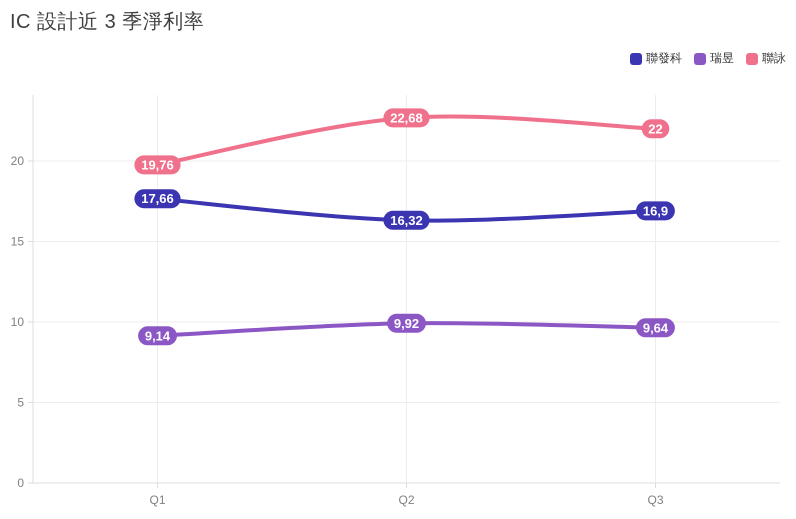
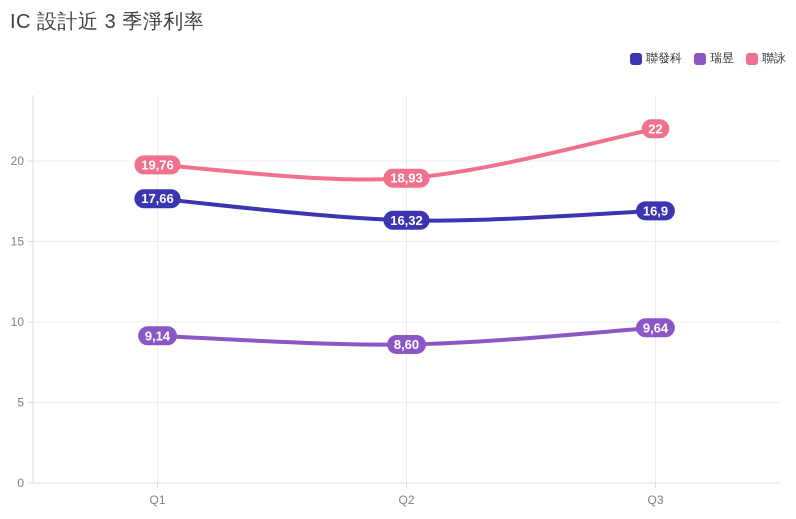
聯詠/Q2: 22,68 -> 18,93
瑞昱/Q2: 9,92 -> 8,60
